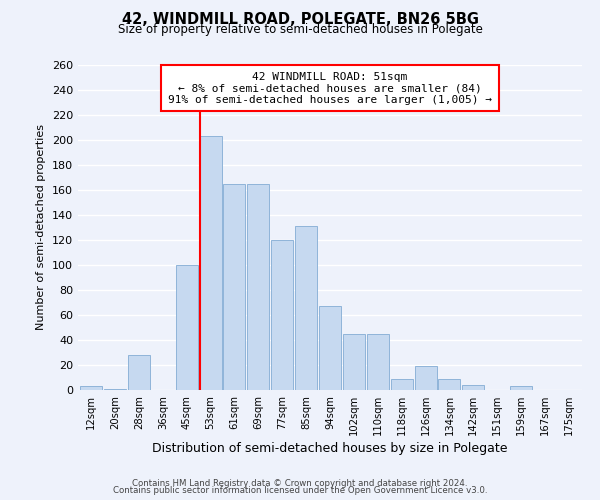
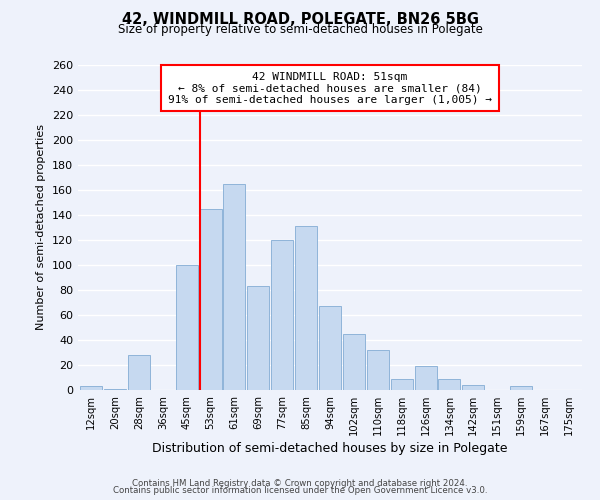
53sqm: 203 -> 145
69sqm: 165 -> 83
110sqm: 45 -> 32
